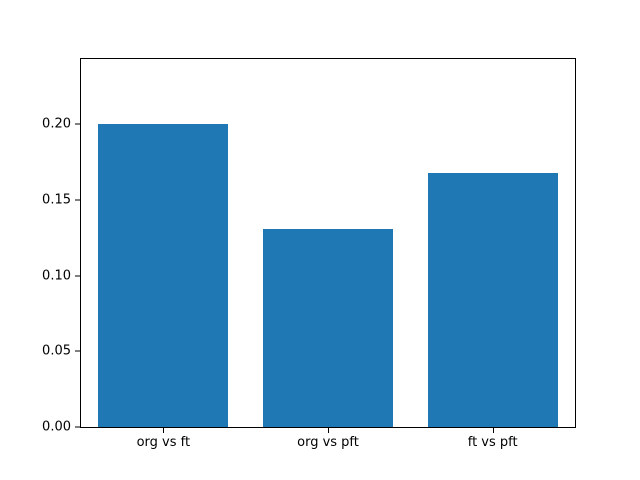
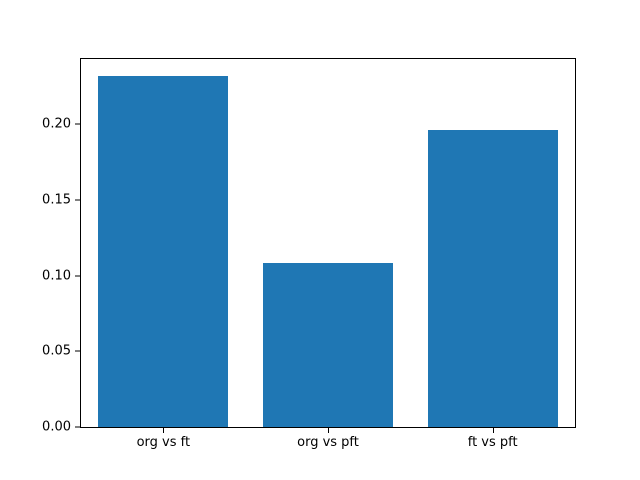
org vs ft: 0.200 -> 0.232
org vs pft: 0.131 -> 0.108
ft vs pft: 0.168 -> 0.196
